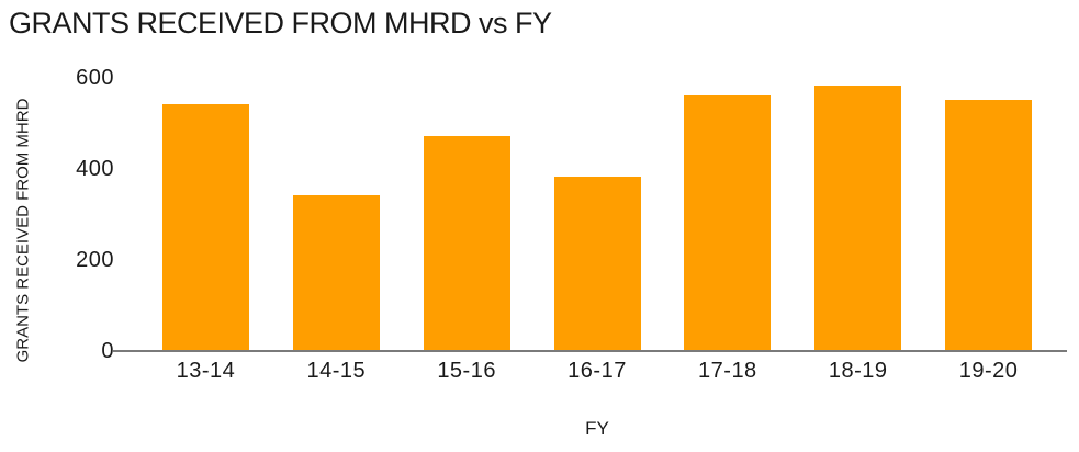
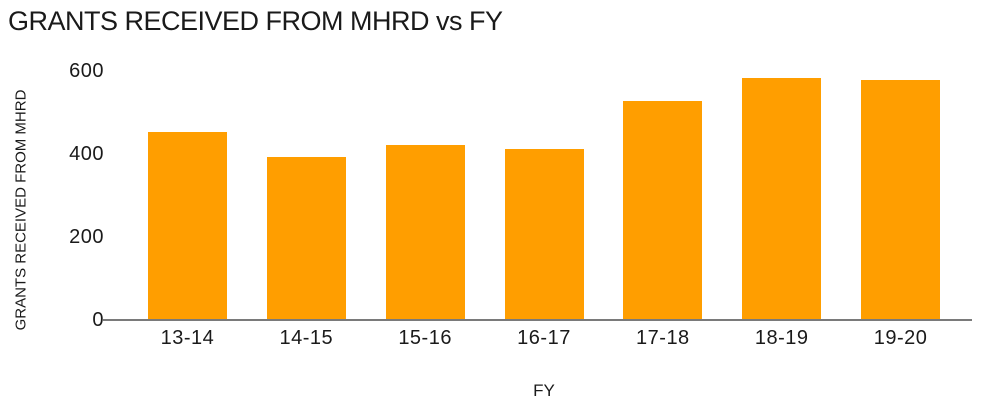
13-14: 540 -> 450
14-15: 340 -> 390
15-16: 470 -> 420
16-17: 380 -> 410
17-18: 560 -> 520
19-20: 550 -> 580
